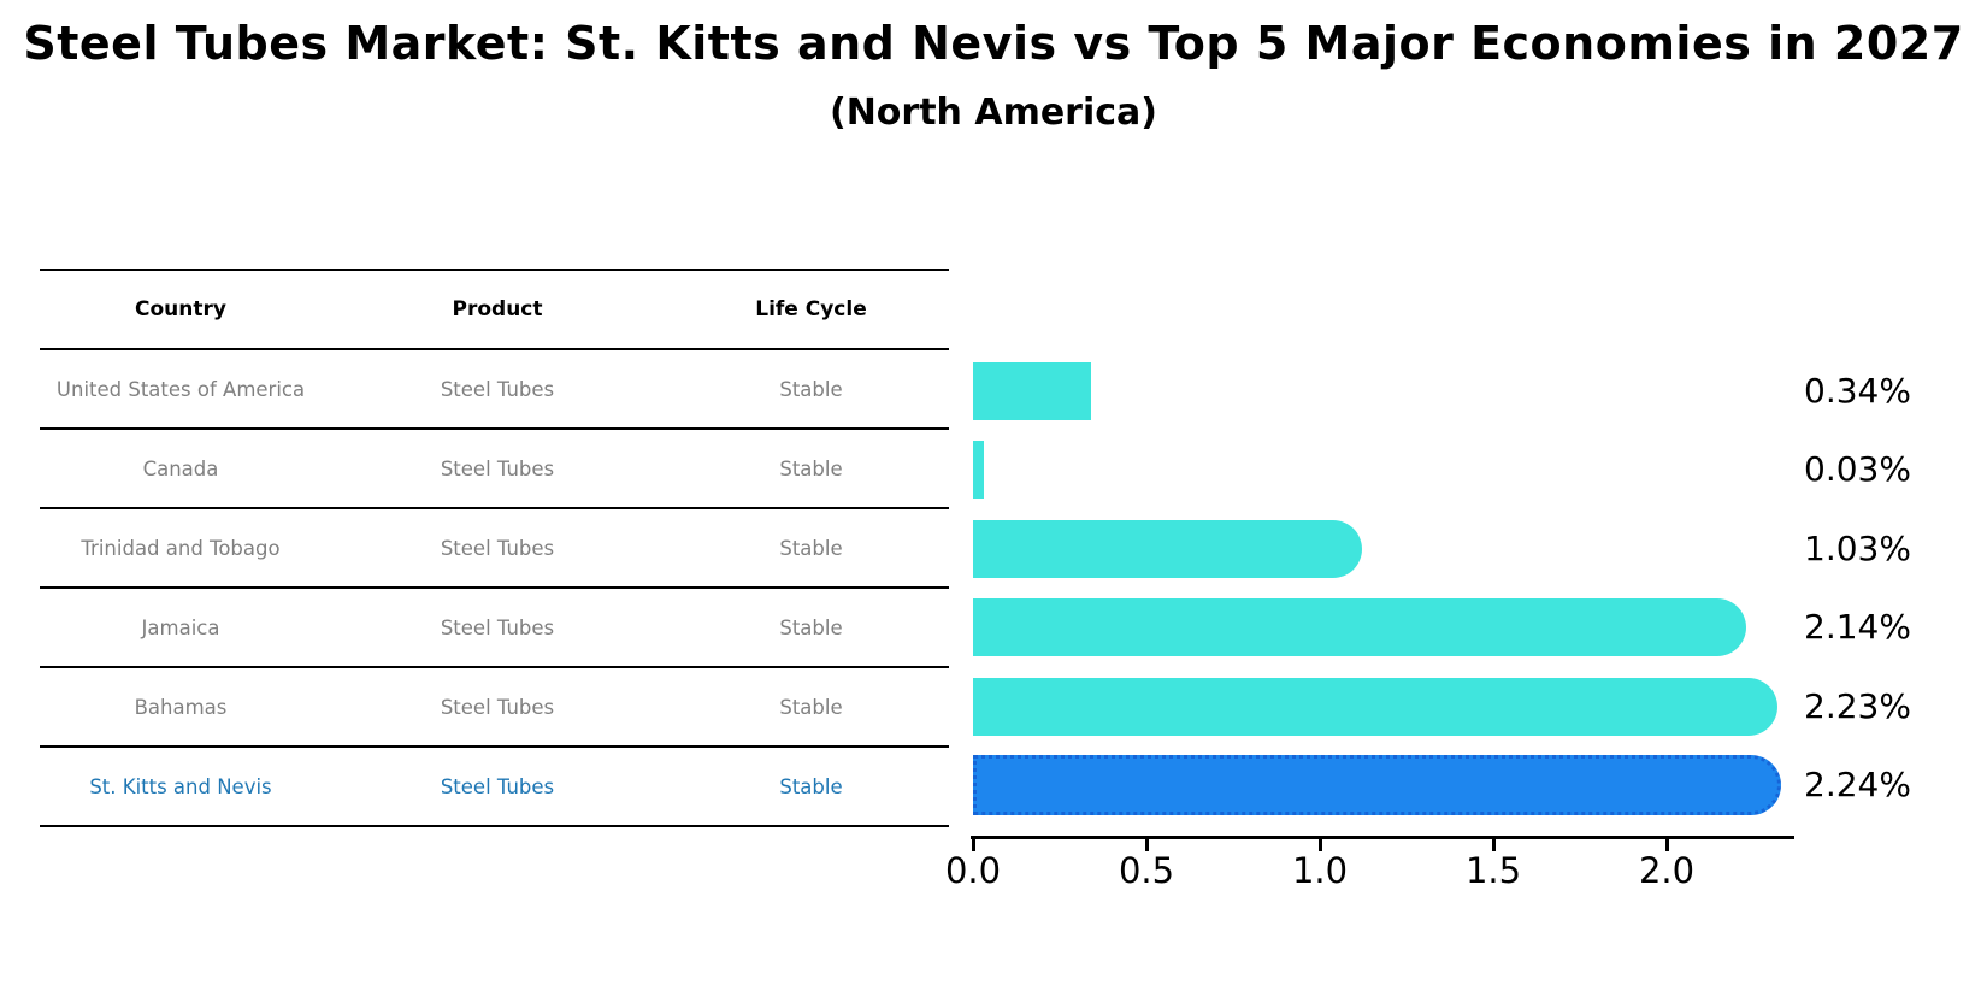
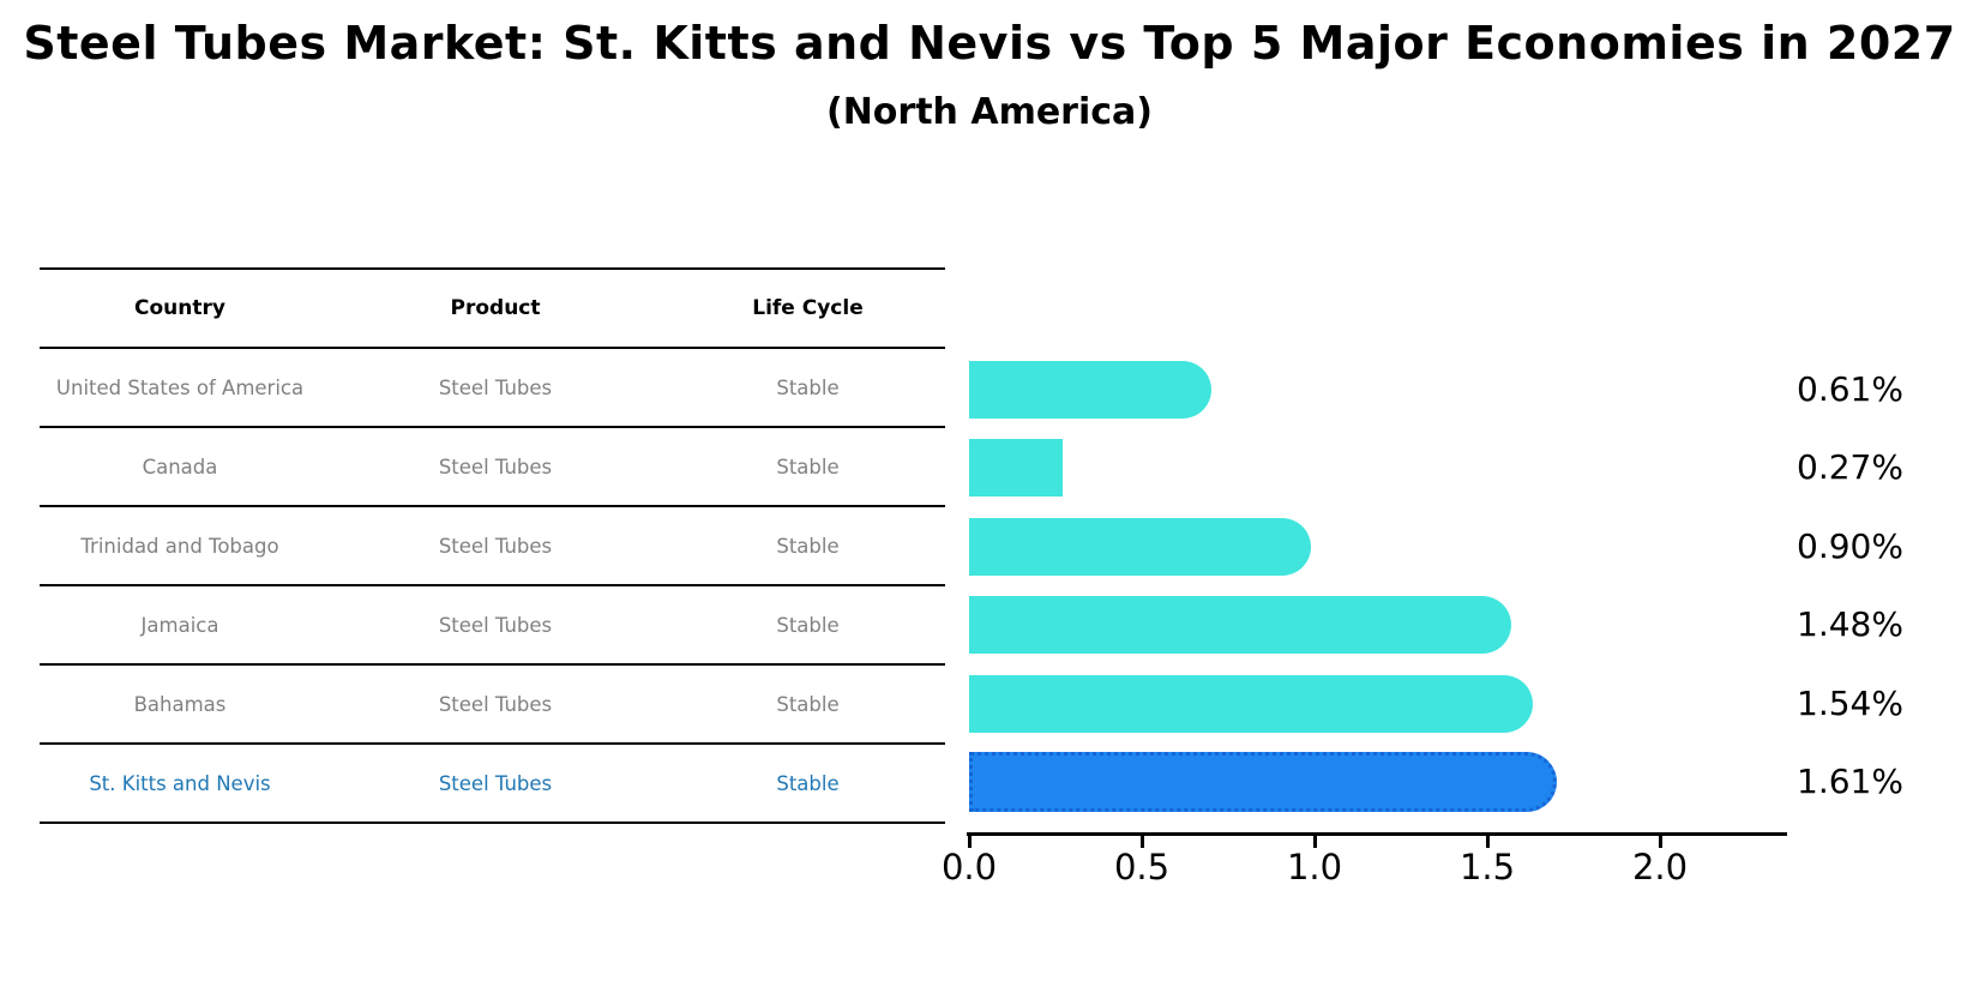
United States of America: 0.34% -> 0.61%
Canada: 0.03% -> 0.27%
Trinidad and Tobago: 1.03% -> 0.90%
Jamaica: 2.14% -> 1.48%
Bahamas: 2.23% -> 1.54%
St. Kitts and Nevis: 2.24% -> 1.61%
